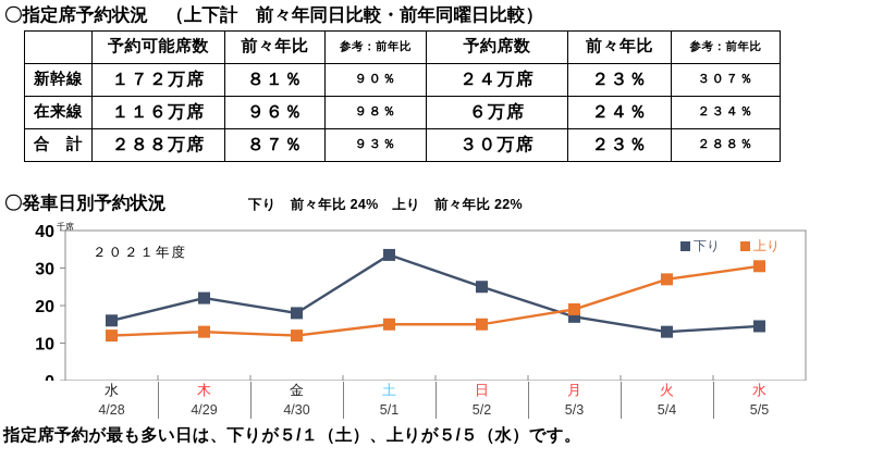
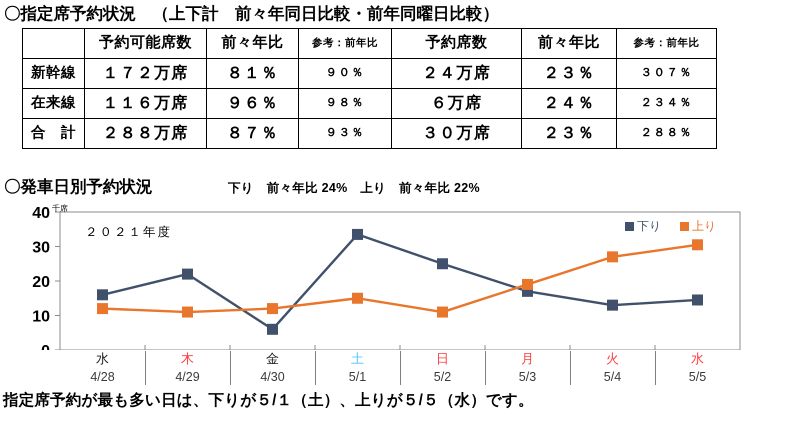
上り/4/29: 13 -> 11
下り/4/30: 18 -> 6
上り/5/2: 15 -> 11
